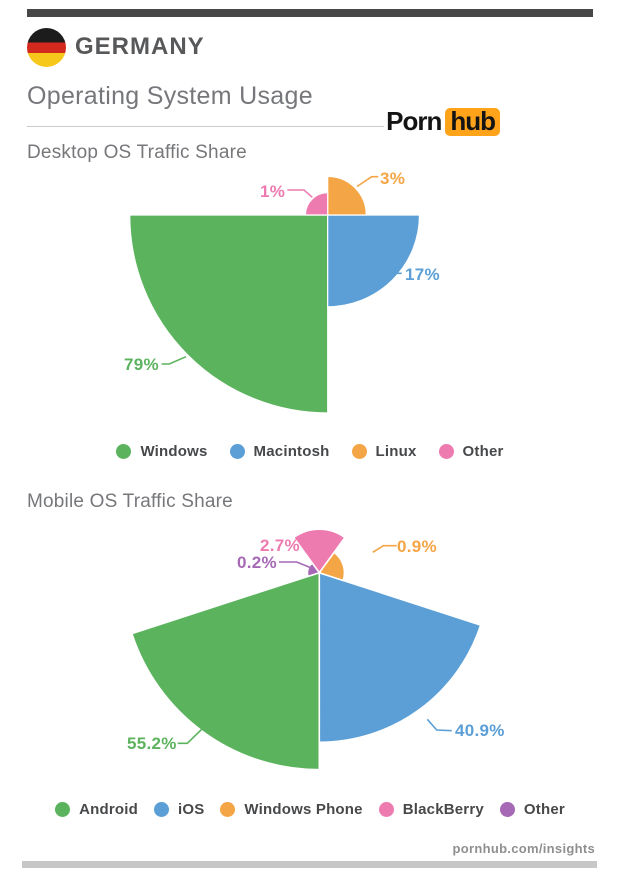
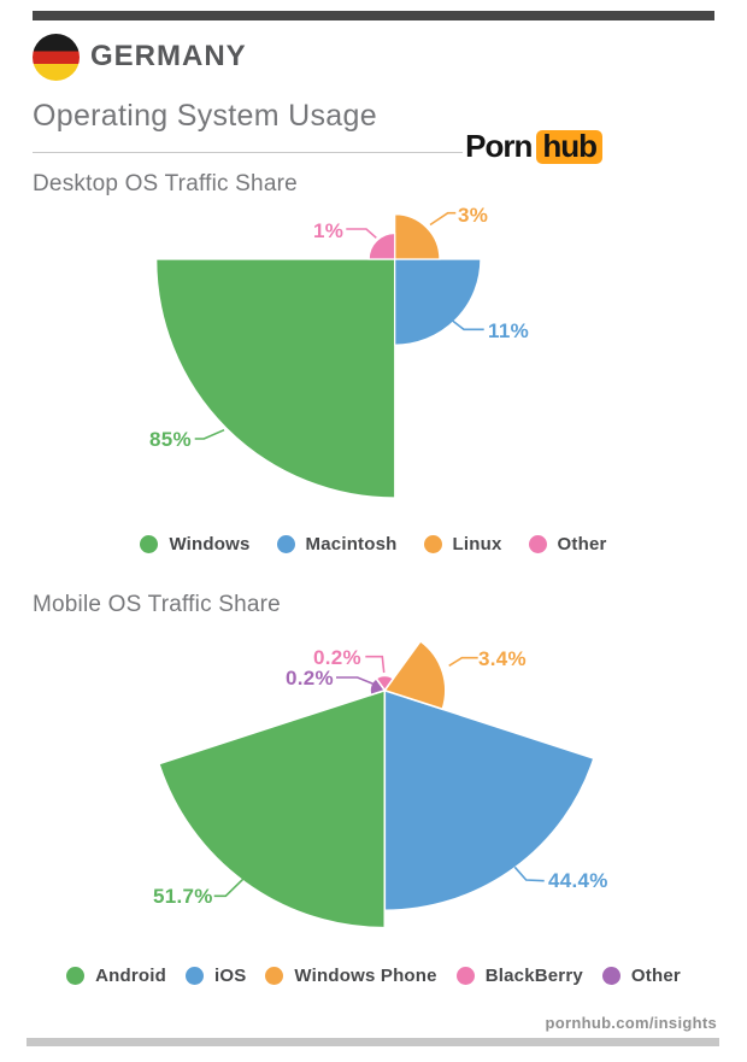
Desktop OS Traffic Share/Windows: 79% -> 85%
Desktop OS Traffic Share/Macintosh: 17% -> 11%
Mobile OS Traffic Share/Android: 55.2% -> 51.7%
Mobile OS Traffic Share/iOS: 40.9% -> 44.4%
Mobile OS Traffic Share/Windows Phone: 0.9% -> 3.4%
Mobile OS Traffic Share/BlackBerry: 2.7% -> 0.2%
